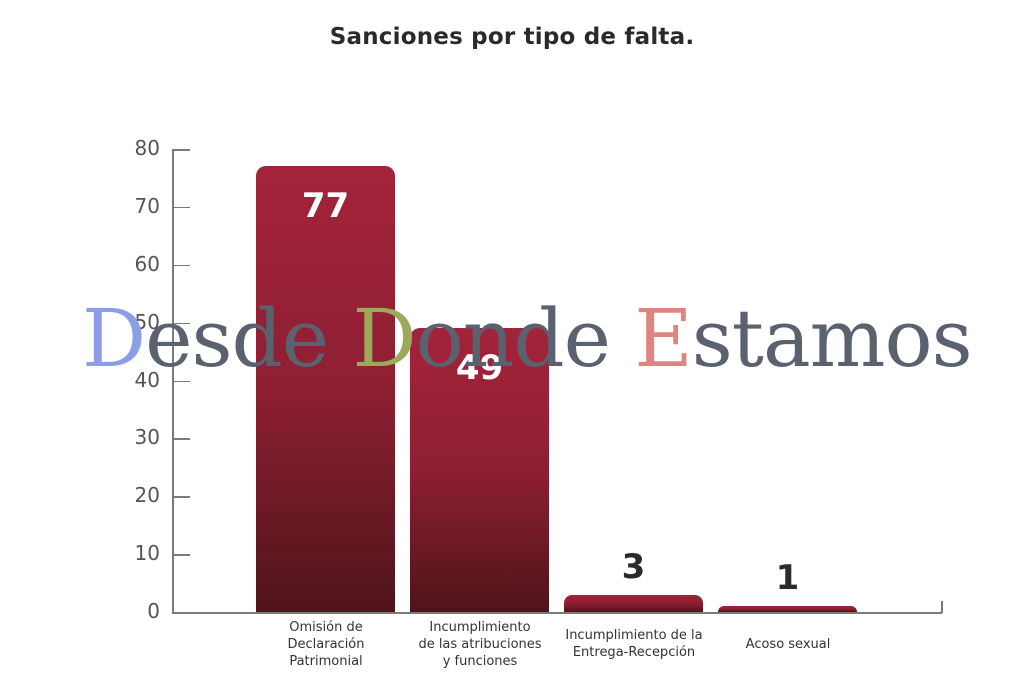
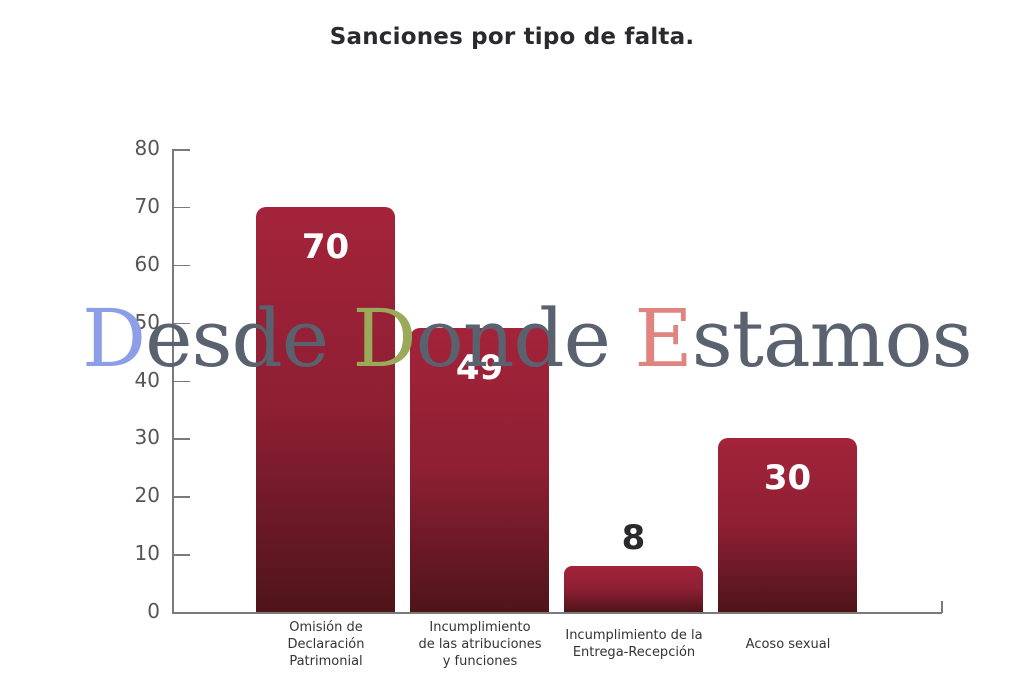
Omisión de Declaración Patrimonial: 77 -> 70
Incumplimiento de la Entrega-Recepción: 3 -> 8
Acoso sexual: 1 -> 30
